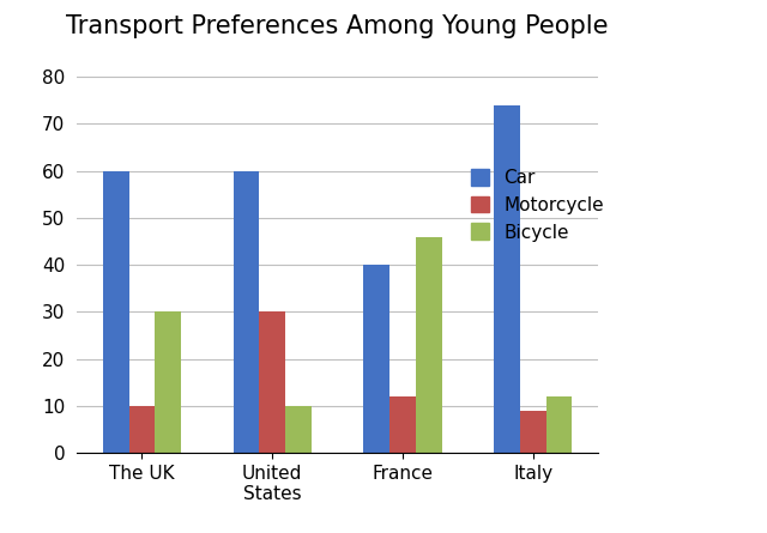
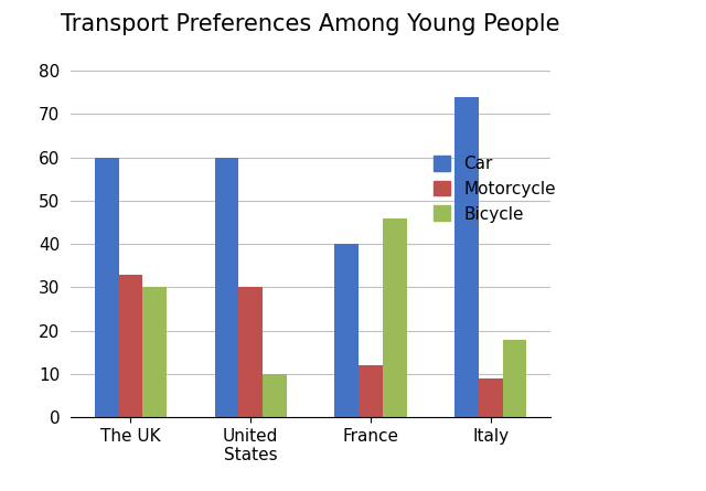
Motorcycle/The UK: 10 -> 33
Bicycle/Italy: 12 -> 18
